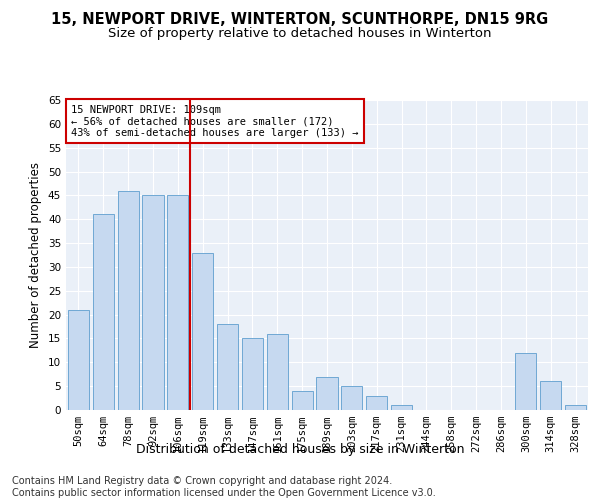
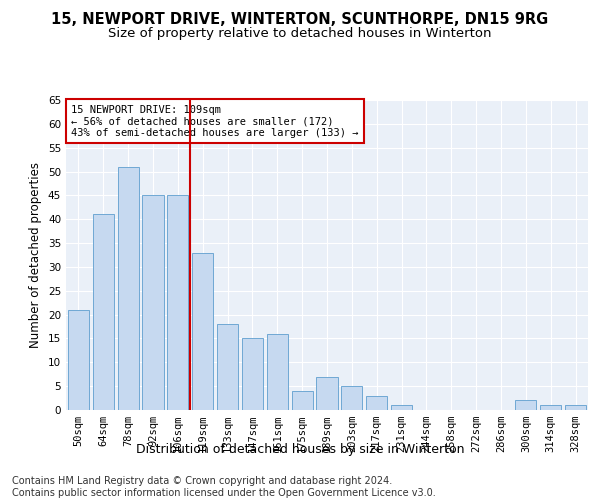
78sqm: 46 -> 51
300sqm: 12 -> 2
314sqm: 6 -> 1
